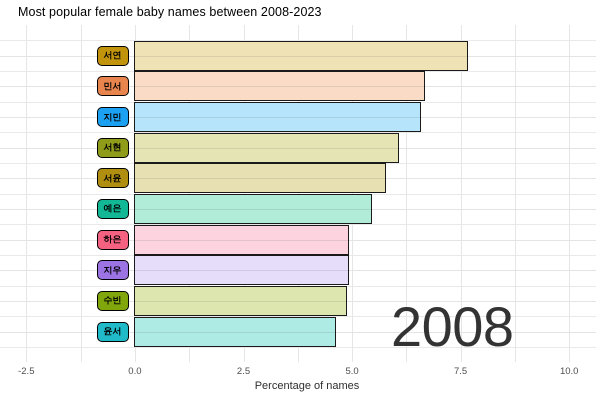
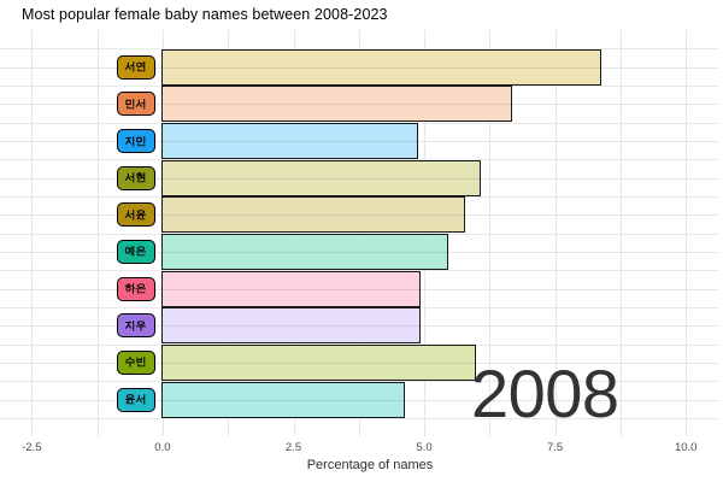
서연: 7.7 -> 8.4
지민: 6.6 -> 4.9
수빈: 4.9 -> 6.0
